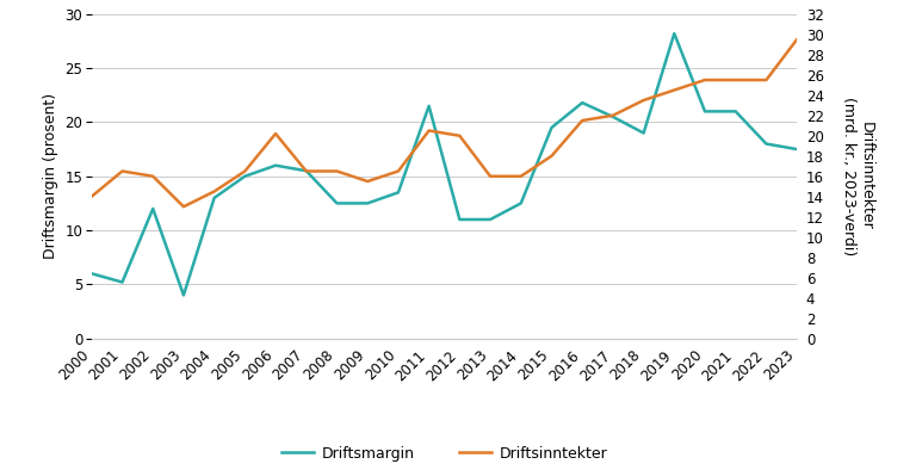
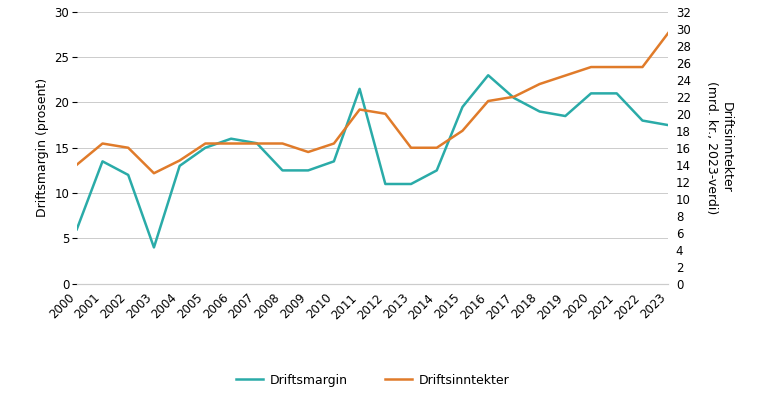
Driftsmargin/2001: 5.2 -> 13.5
Driftsinntekter/2006: 20.2 -> 16.5
Driftsmargin/2016: 21.8 -> 23.0
Driftsmargin/2019: 28.2 -> 18.5
